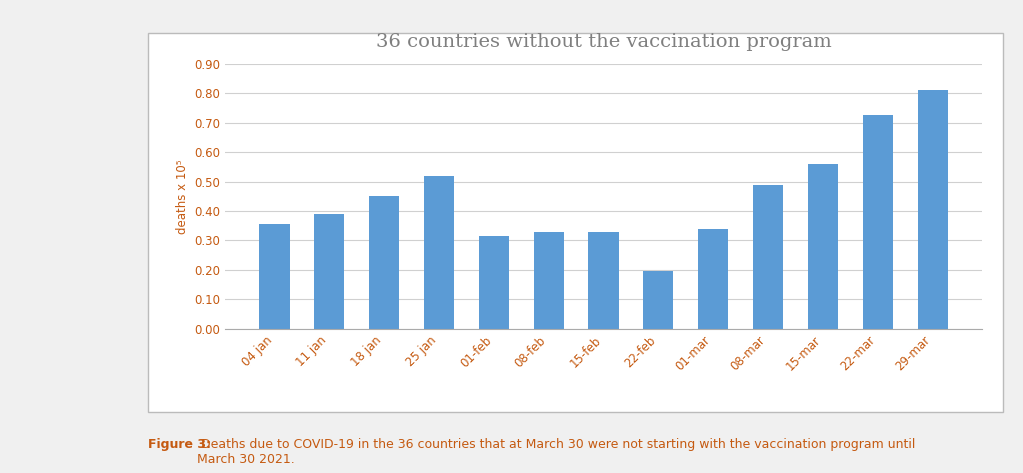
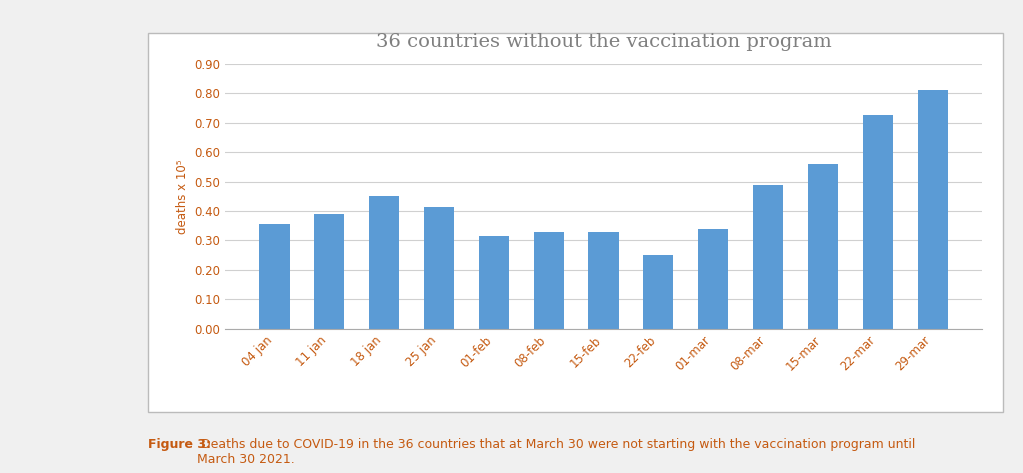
25 jan: 0.520 -> 0.415
22-feb: 0.195 -> 0.250
